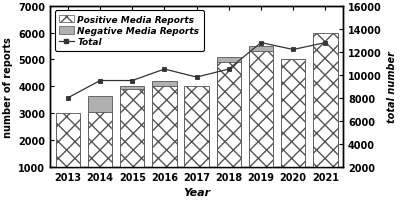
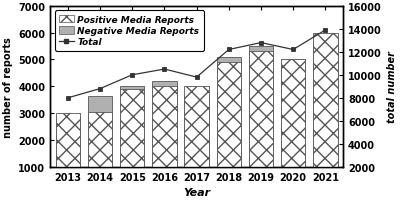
Total/2014: 9500 -> 8800
Total/2015: 9500 -> 10000
Total/2018: 10500 -> 12200
Total/2021: 12800 -> 13900
